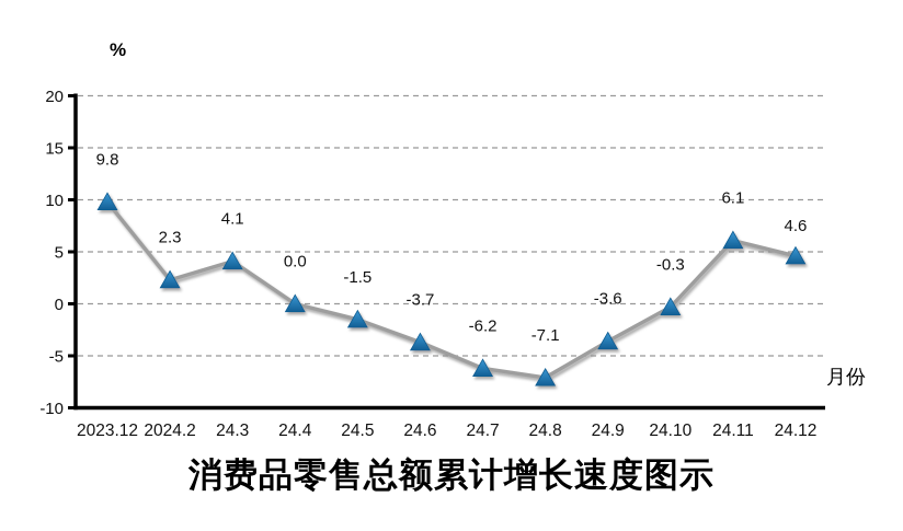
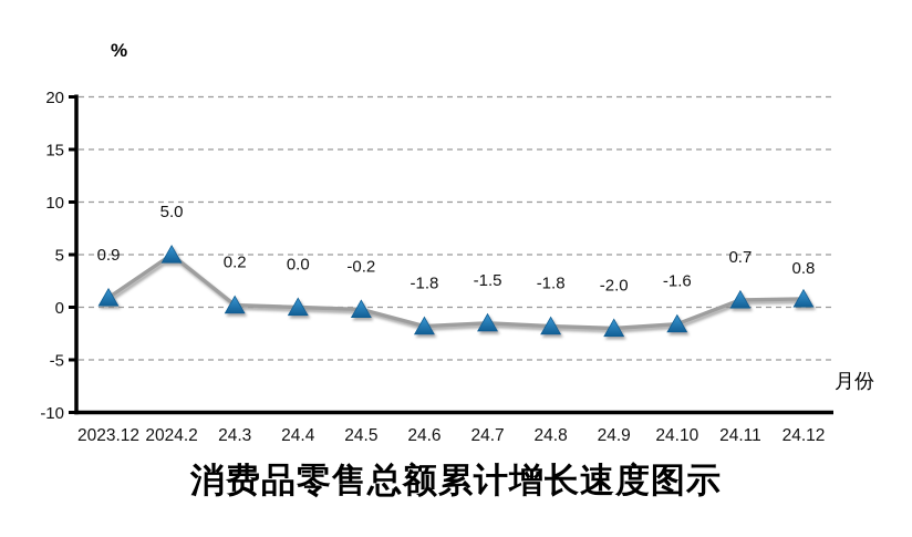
2023.12: 9.8 -> 0.9
2024.2: 2.3 -> 5.0
24.3: 4.1 -> 0.2
24.5: -1.5 -> -0.2
24.6: -3.7 -> -1.8
24.7: -6.2 -> -1.5
24.8: -7.1 -> -1.8
24.9: -3.6 -> -2.0
24.10: -0.3 -> -1.6
24.11: 6.1 -> 0.7
24.12: 4.6 -> 0.8
